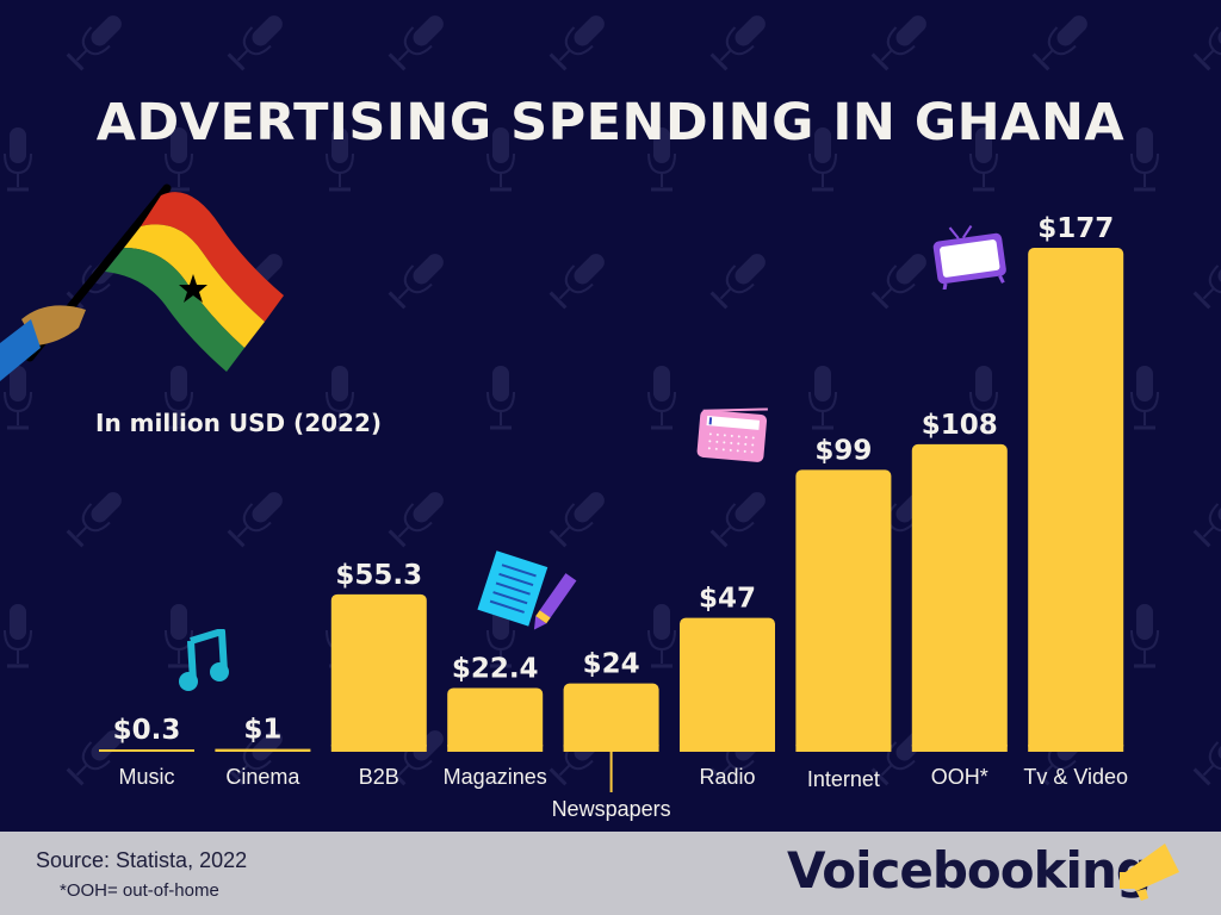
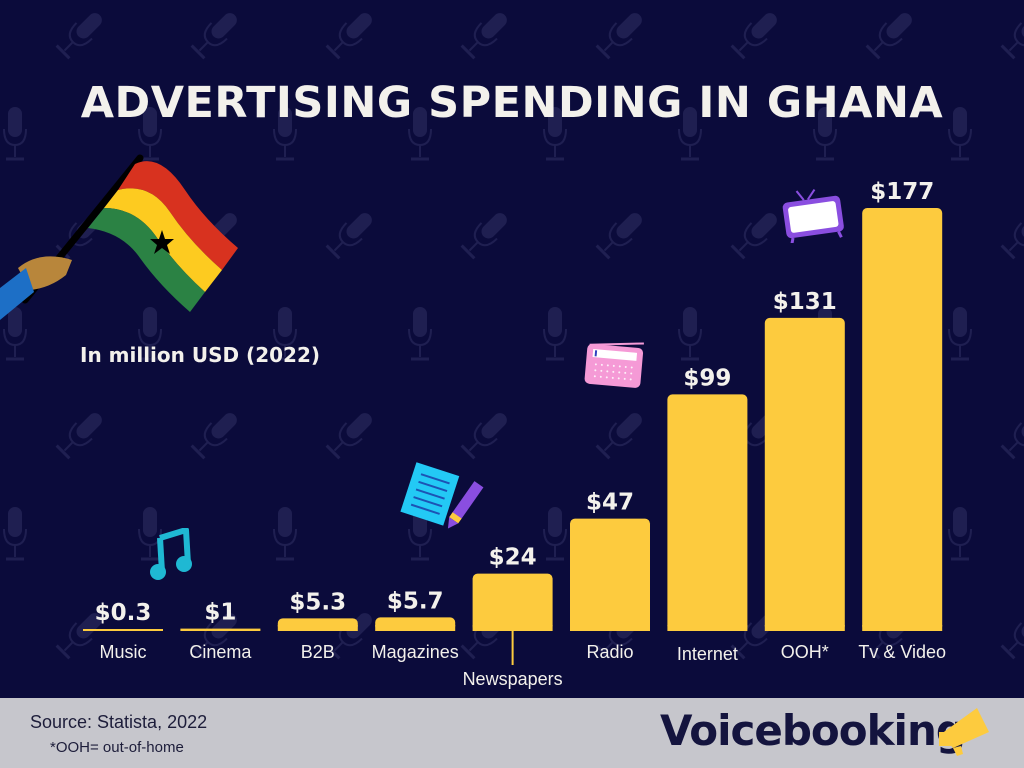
B2B: $55.3 -> $5.3
Magazines: $22.4 -> $5.7
OOH*: $108 -> $131
